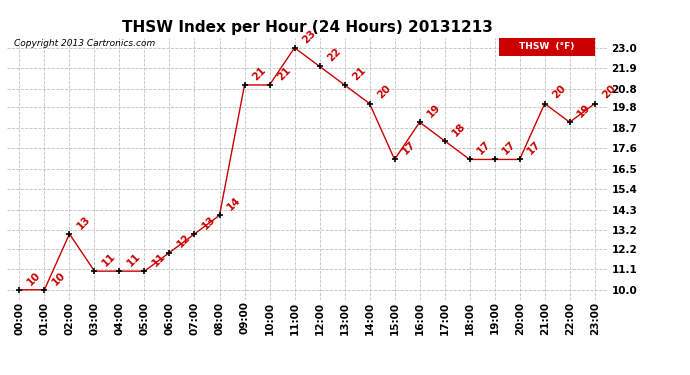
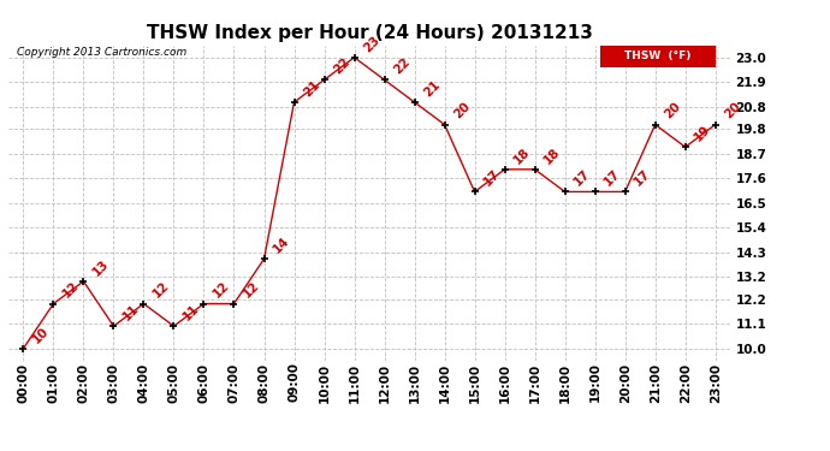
01:00: 10 -> 12
04:00: 11 -> 12
07:00: 13 -> 12
10:00: 21 -> 22
16:00: 19 -> 18
